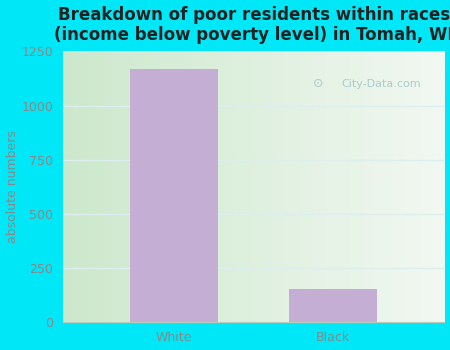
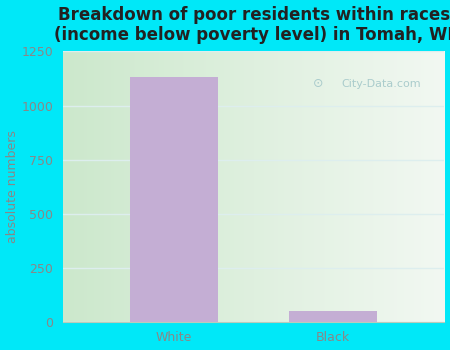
White: 1170 -> 1130
Black: 150 -> 50
